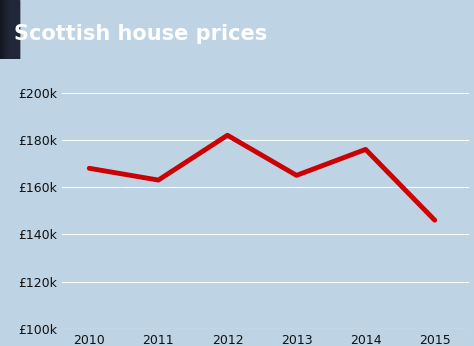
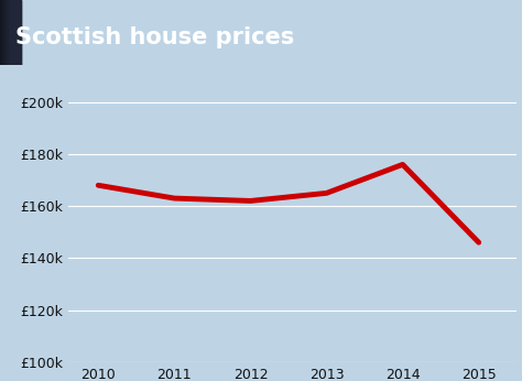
2012: £182k -> £162k
